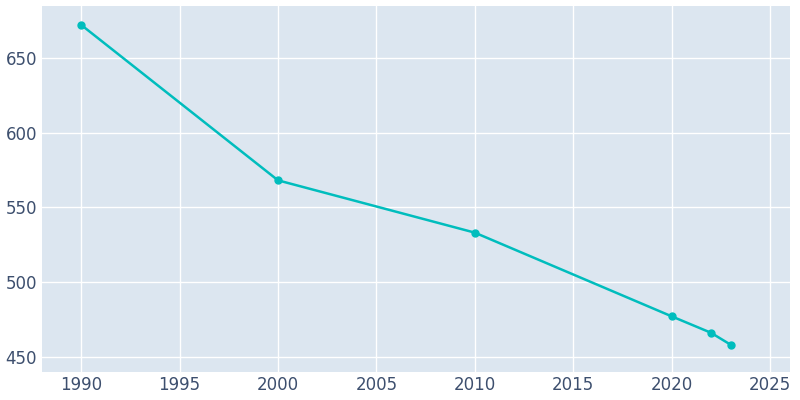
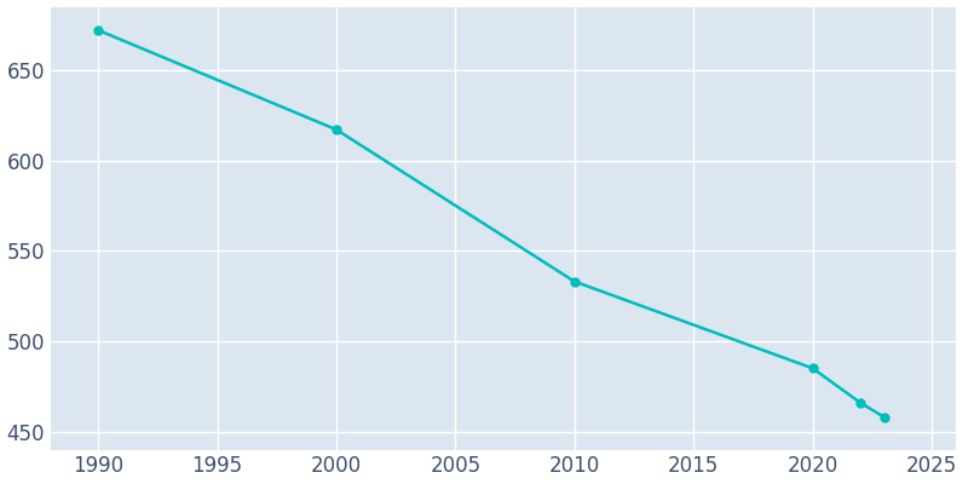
2000: 568 -> 617
2020: 477 -> 485
